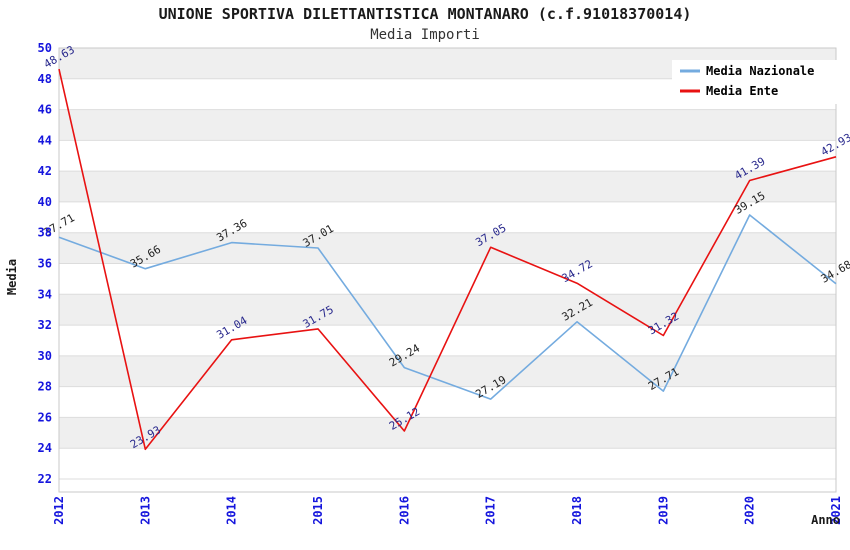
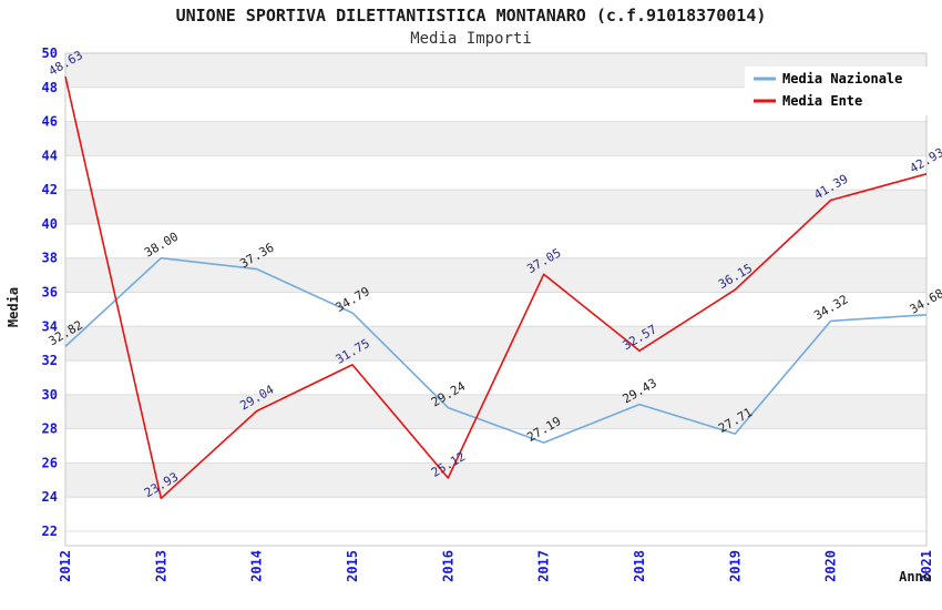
Media Nazionale/2012: 37.71 -> 32.82
Media Nazionale/2013: 35.66 -> 38.00
Media Ente/2014: 31.04 -> 29.04
Media Nazionale/2015: 37.01 -> 34.79
Media Nazionale/2018: 32.21 -> 29.43
Media Ente/2018: 34.72 -> 32.57
Media Ente/2019: 31.32 -> 36.15
Media Nazionale/2020: 39.15 -> 34.32
